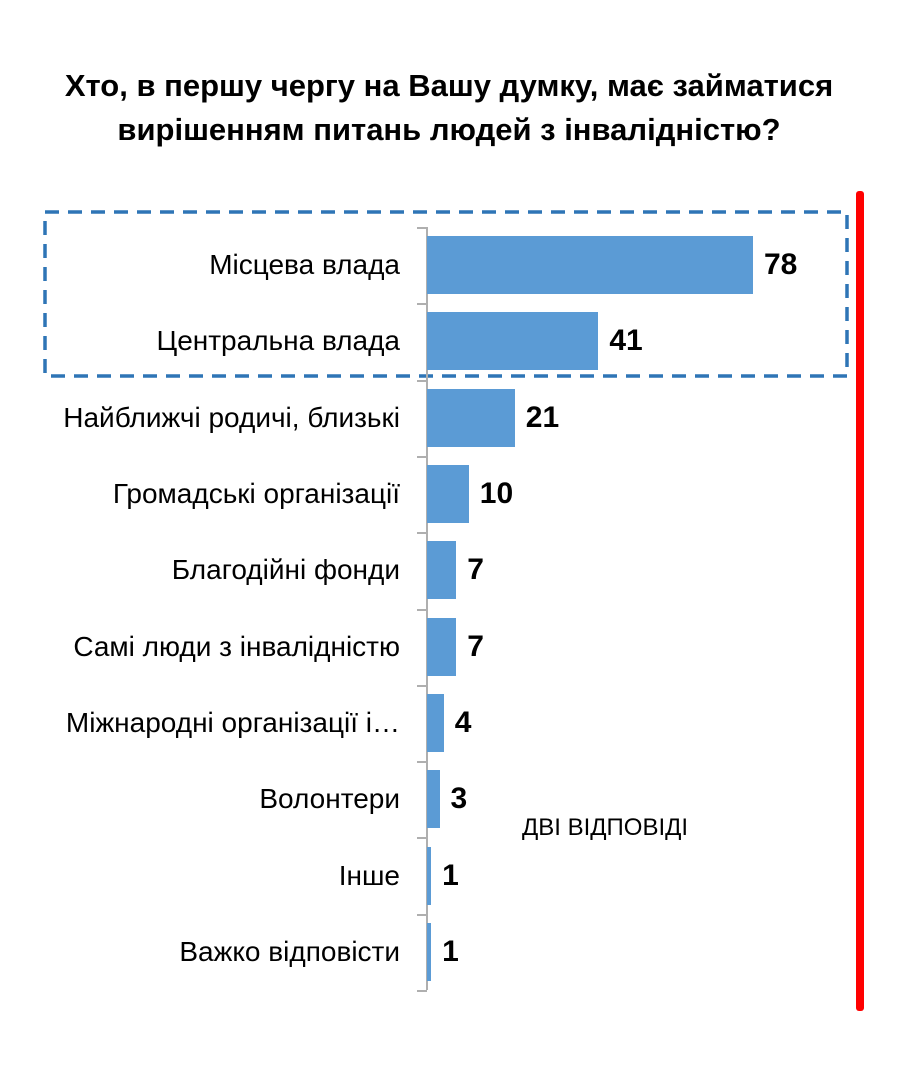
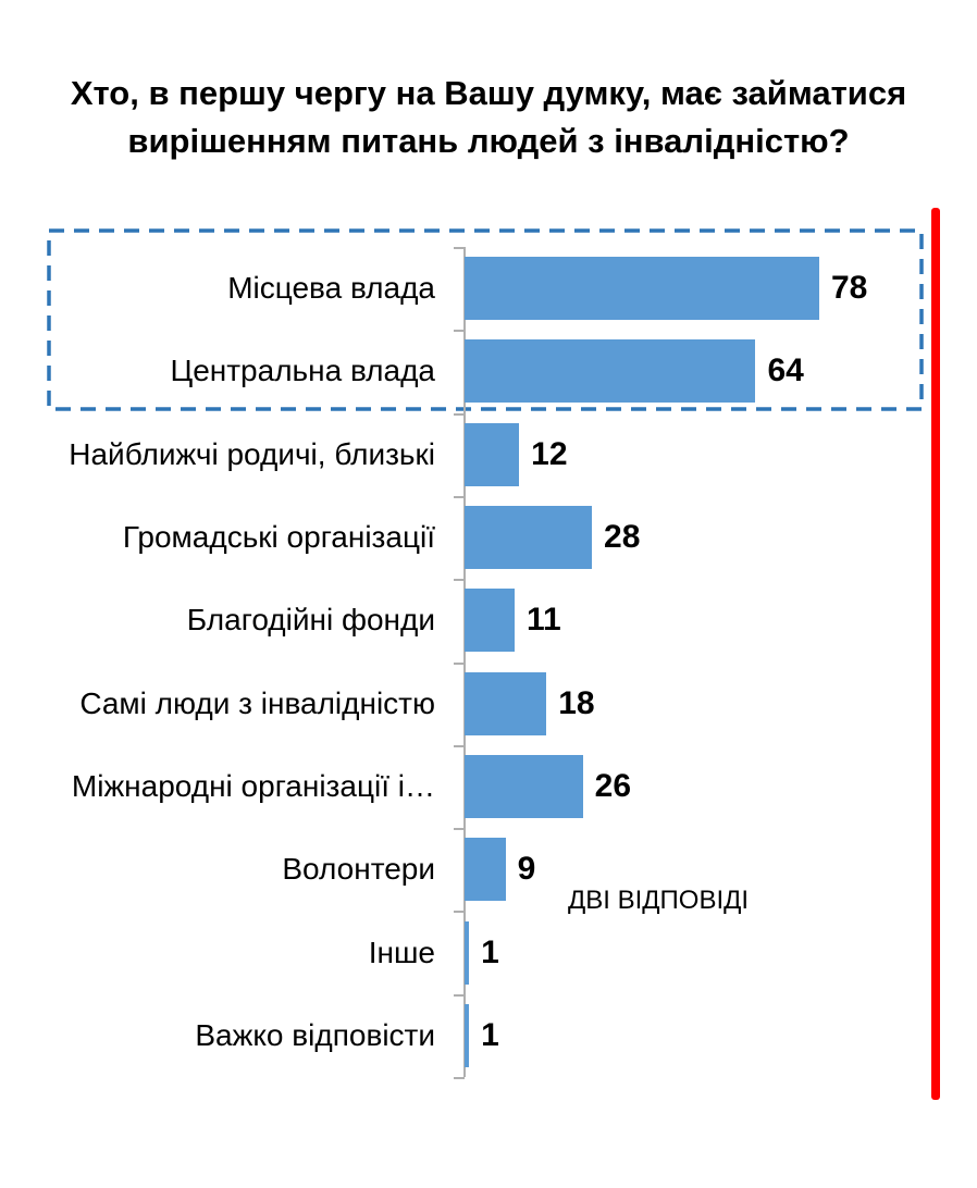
Центральна влада: 41 -> 64
Найближчі родичі, близькі: 21 -> 12
Громадські організації: 10 -> 28
Благодійні фонди: 7 -> 11
Самі люди з інвалідністю: 7 -> 18
Міжнародні організації і…: 4 -> 26
Волонтери: 3 -> 9
